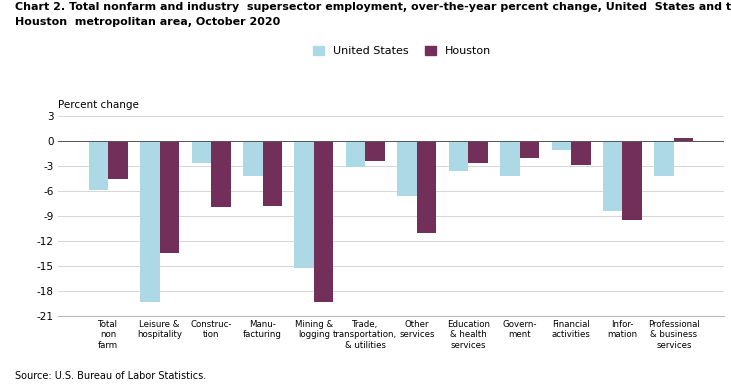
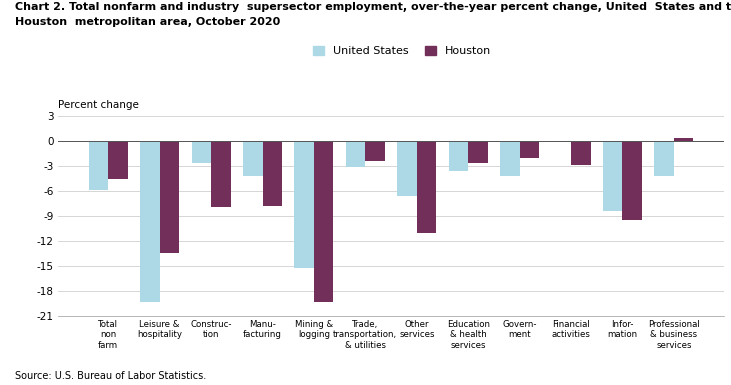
United States/Financial activities: -1.1 -> -0.2
